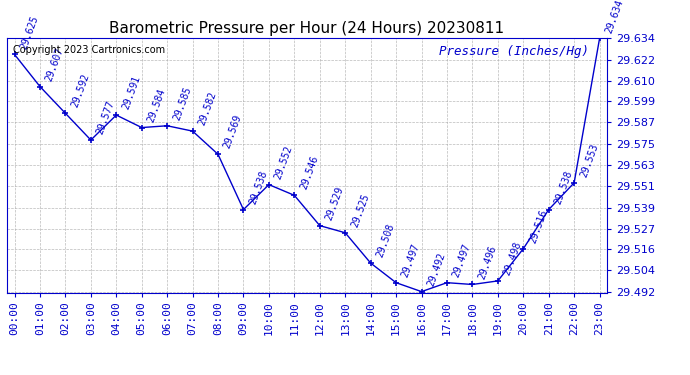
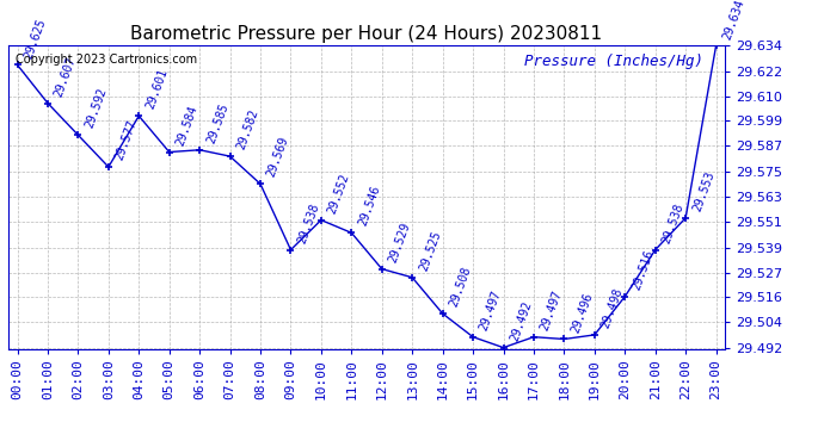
04:00: 29.591 -> 29.601
